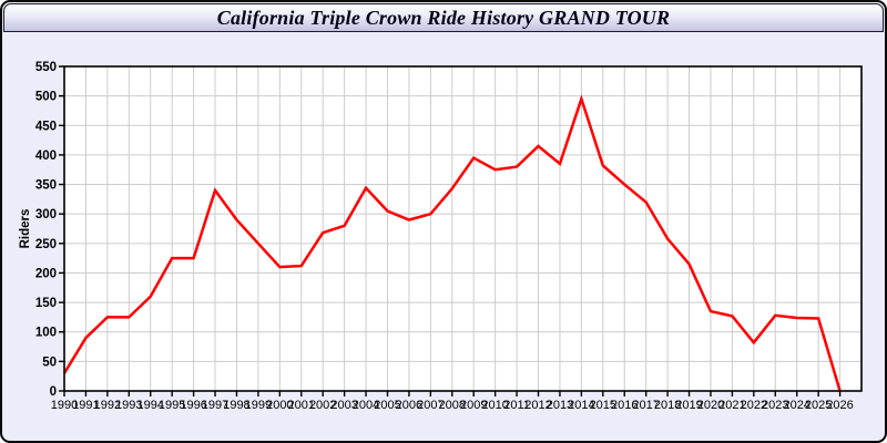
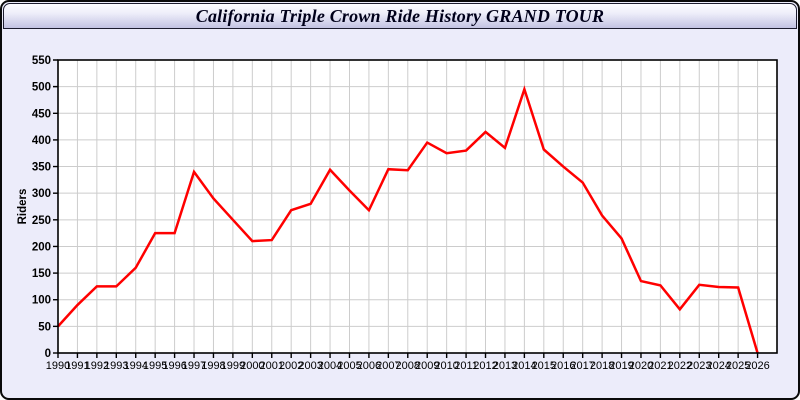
1990: 30 -> 50
2006: 290 -> 270
2007: 300 -> 340
